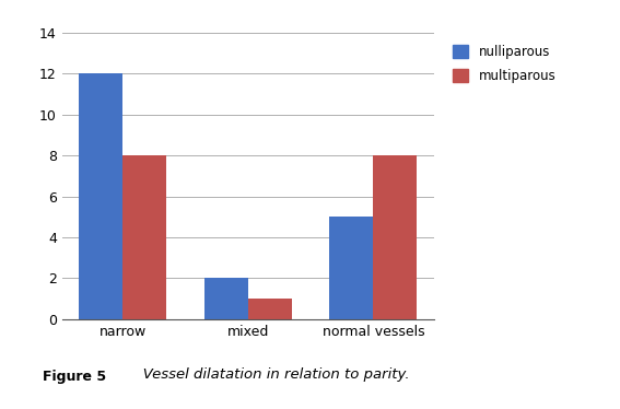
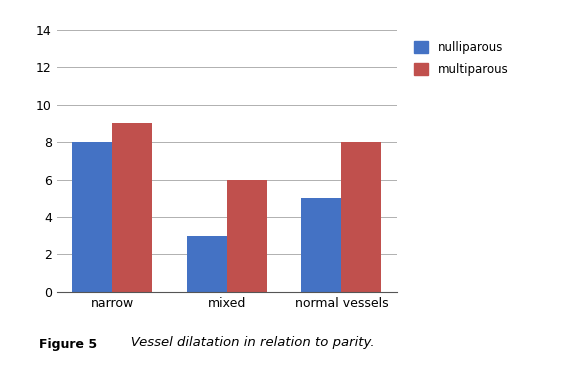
nulliparous/narrow: 12 -> 8
multiparous/narrow: 8 -> 9
nulliparous/mixed: 2 -> 3
multiparous/mixed: 1 -> 6
